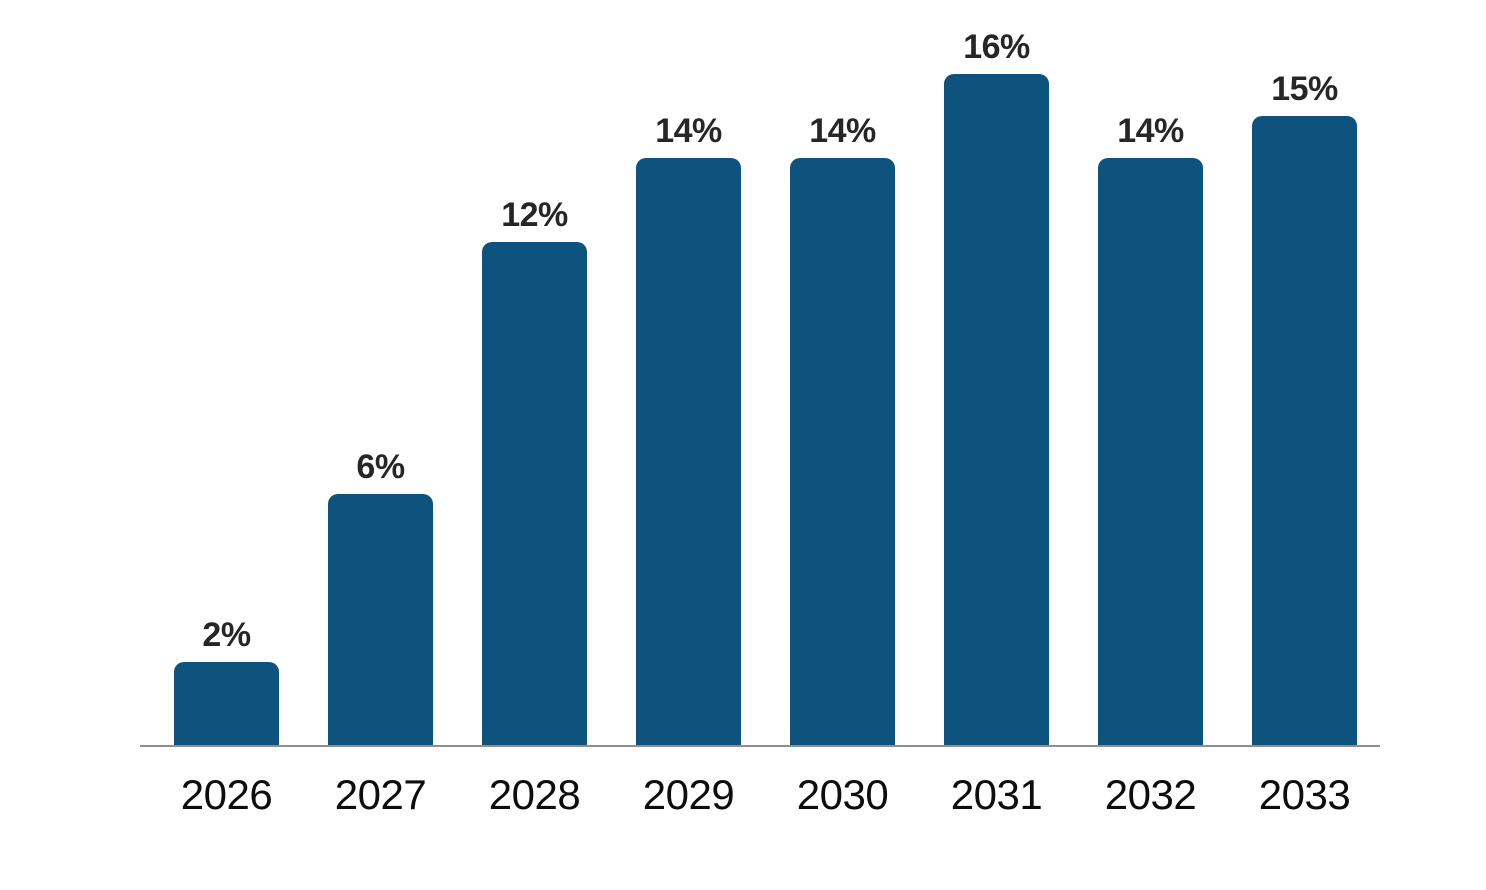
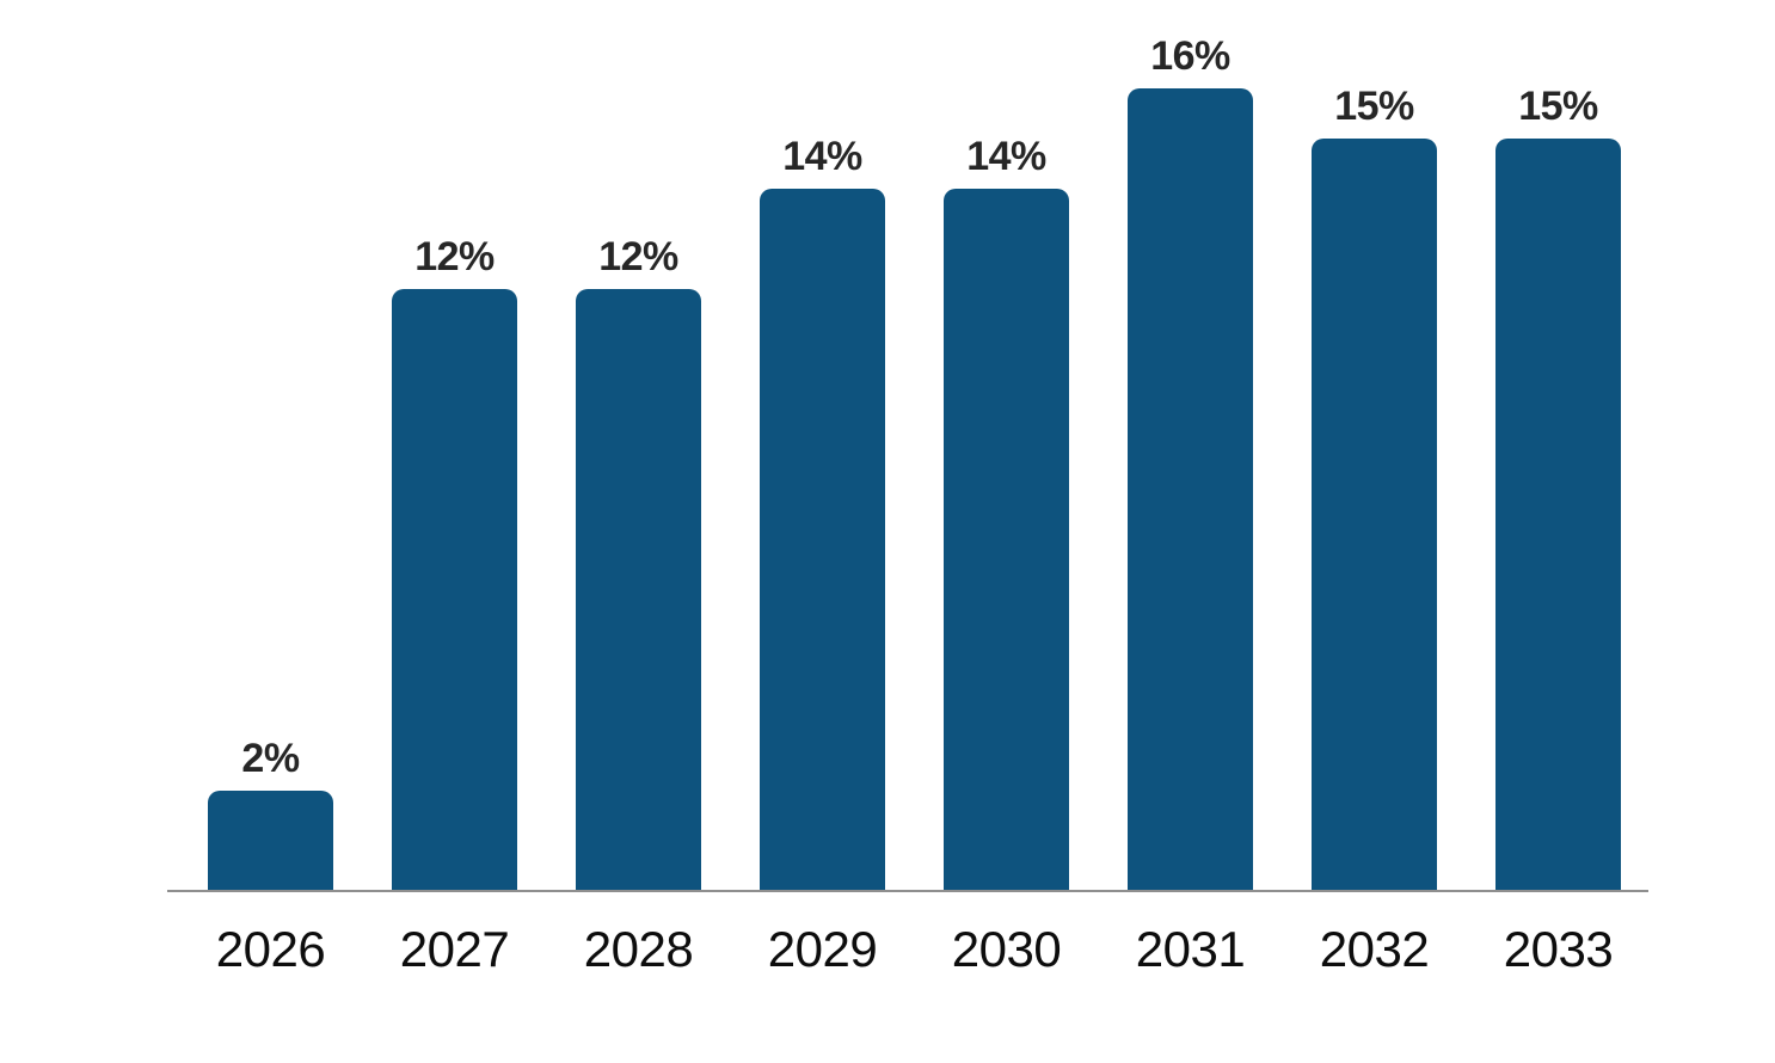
2027: 6% -> 12%
2032: 14% -> 15%
